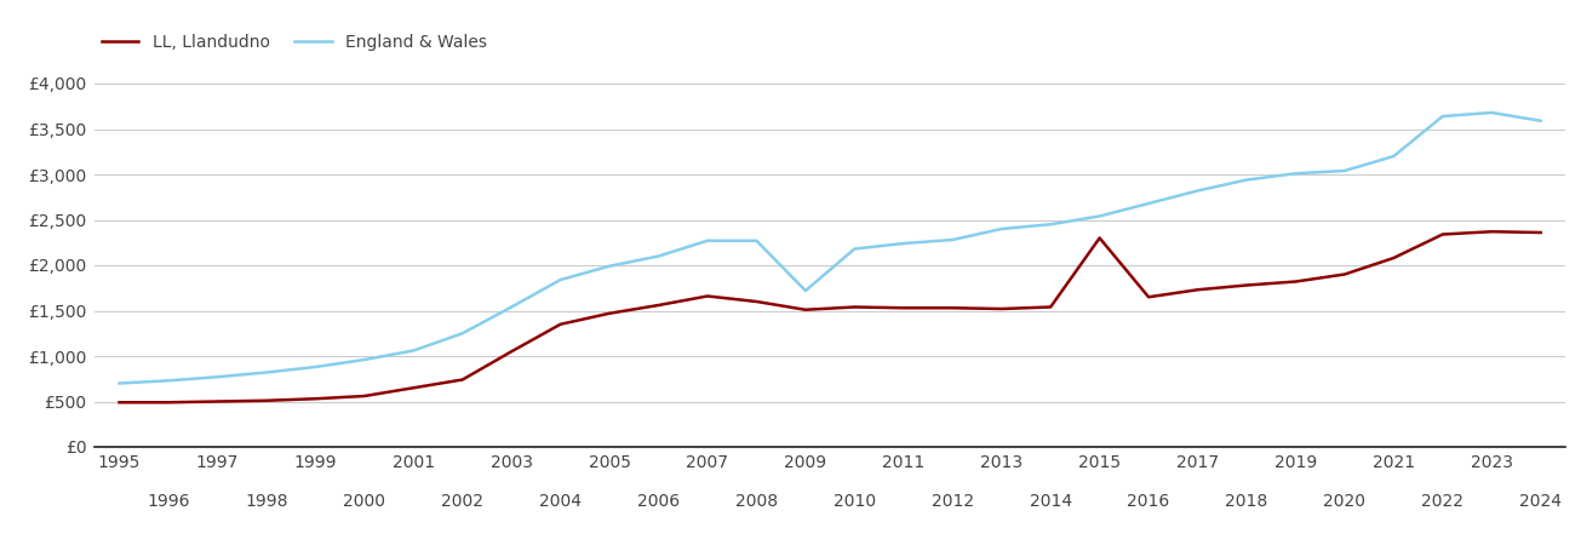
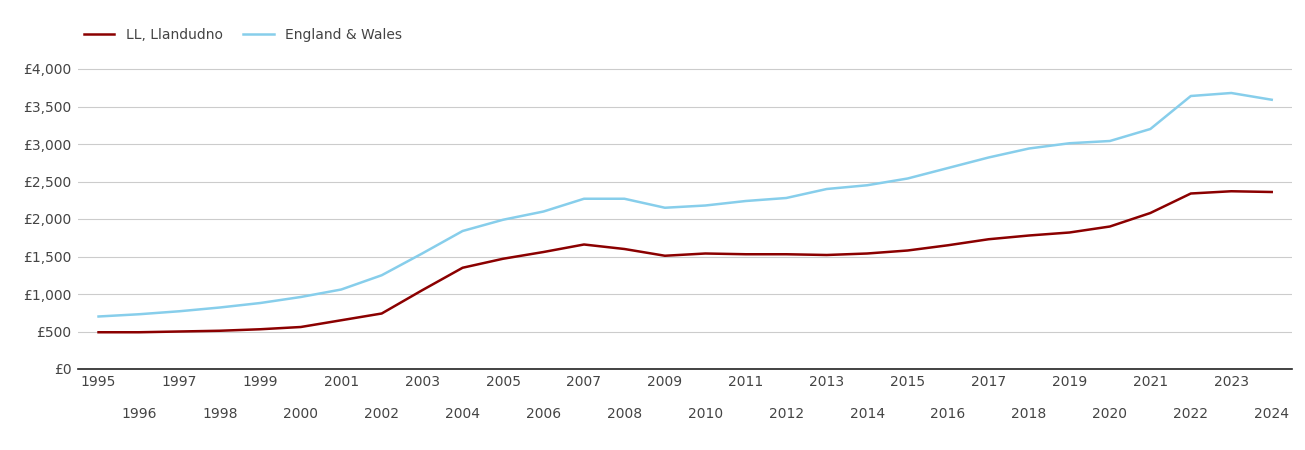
England & Wales/2009: £1,720 -> £2,150
LL, Llandudno/2015: £2,300 -> £1,580
